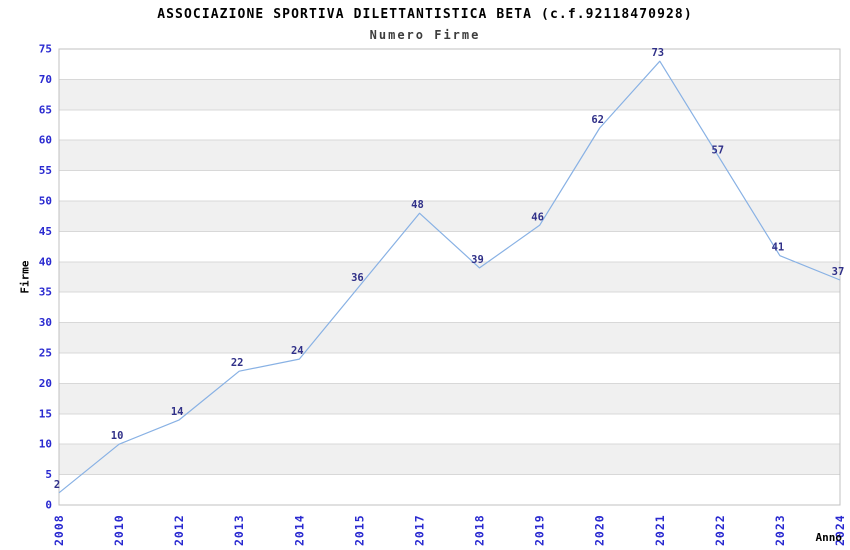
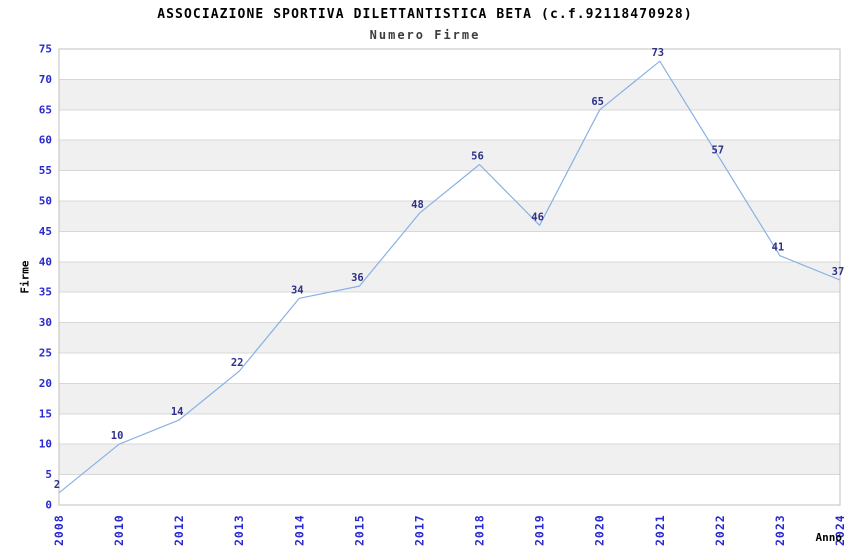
2014: 24 -> 34
2018: 39 -> 56
2020: 62 -> 65
